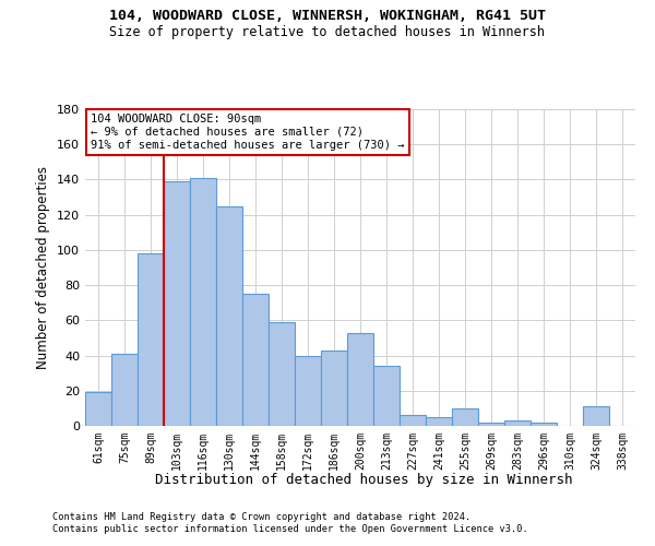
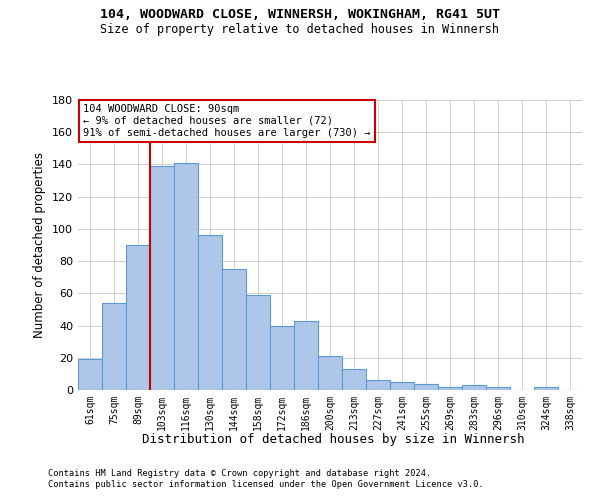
75sqm: 41 -> 54
89sqm: 98 -> 90
130sqm: 125 -> 96
200sqm: 53 -> 21
213sqm: 34 -> 13
255sqm: 10 -> 4
324sqm: 11 -> 2
